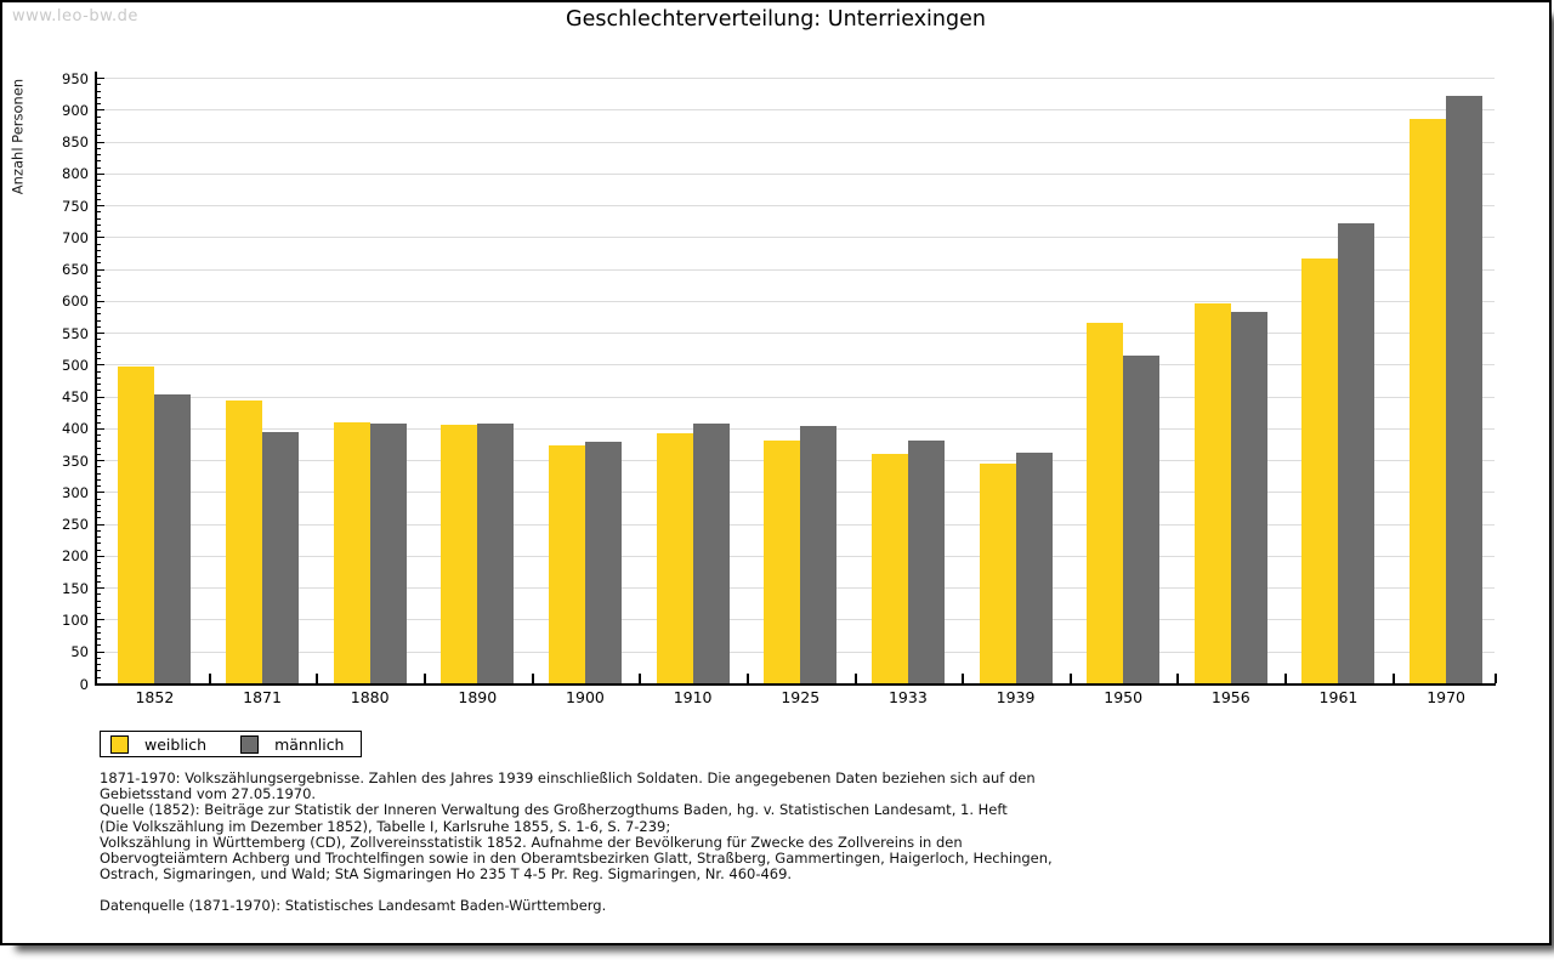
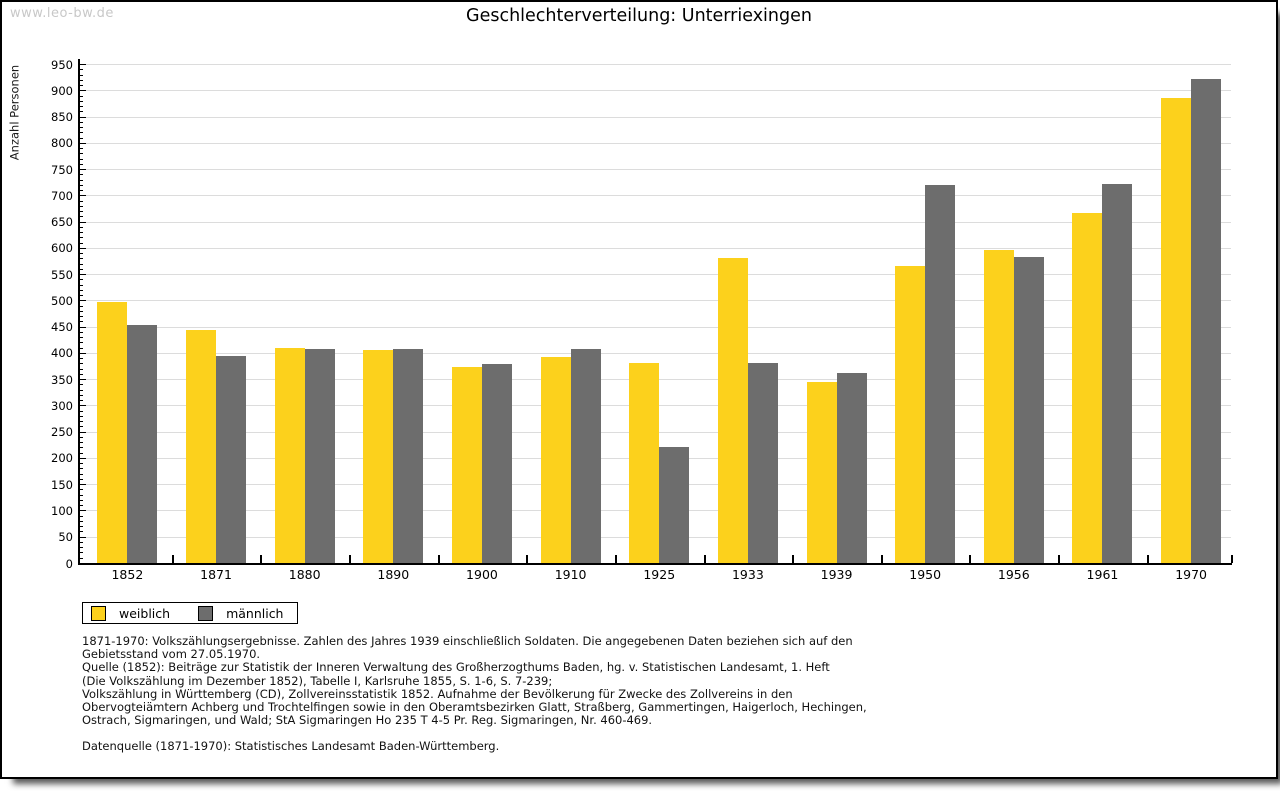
männlich/1925: 400 -> 220
weiblich/1933: 360 -> 580
männlich/1950: 510 -> 720
